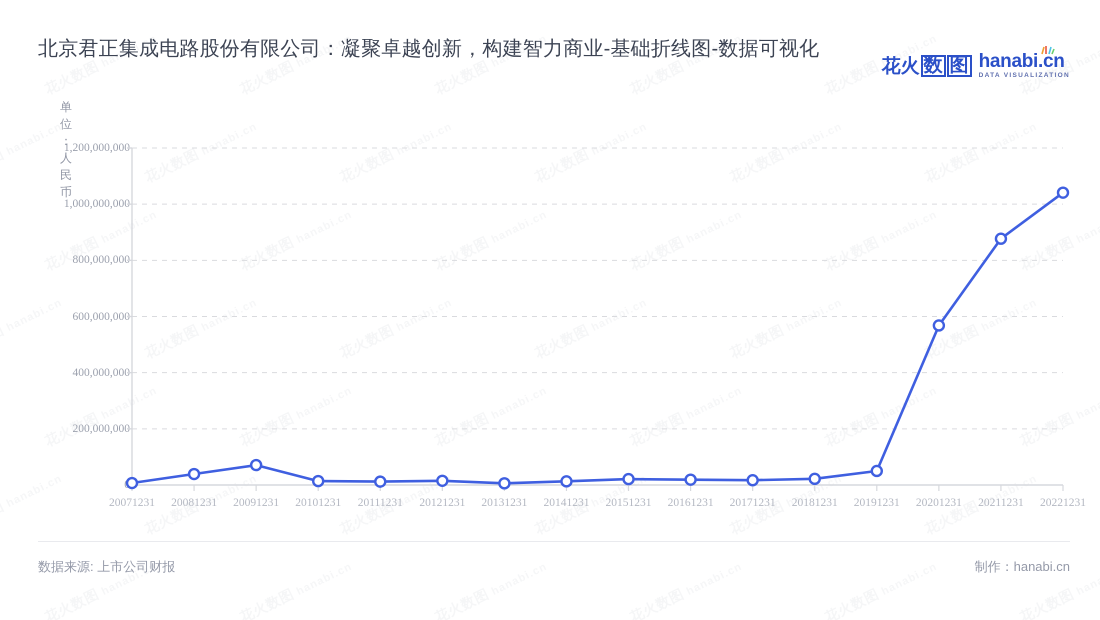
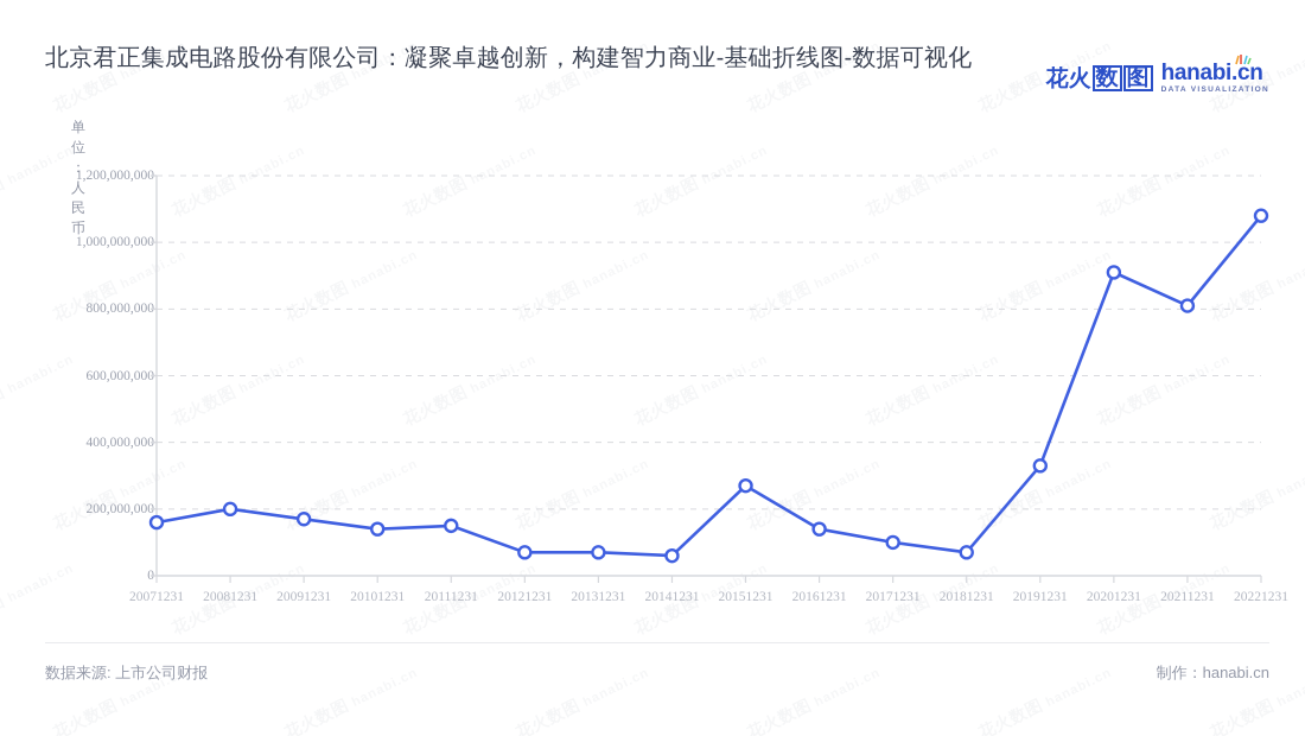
20071231: 10000000 -> 160000000
20081231: 40000000 -> 200000000
20091231: 70000000 -> 170000000
20101231: 10000000 -> 140000000
20111231: 10000000 -> 150000000
20121231: 20000000 -> 70000000
20131231: 10000000 -> 70000000
20141231: 10000000 -> 60000000
20151231: 20000000 -> 270000000
20161231: 20000000 -> 140000000
20171231: 20000000 -> 100000000
20181231: 20000000 -> 70000000
20191231: 50000000 -> 330000000
20201231: 570000000 -> 910000000
20211231: 880000000 -> 810000000
20221231: 1040000000 -> 1080000000
